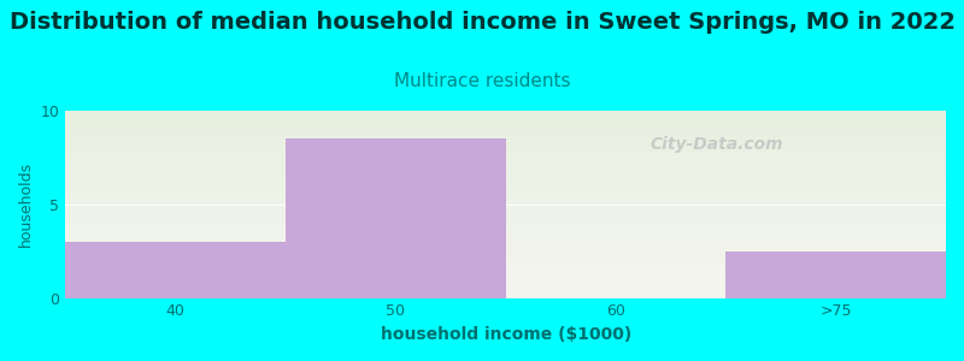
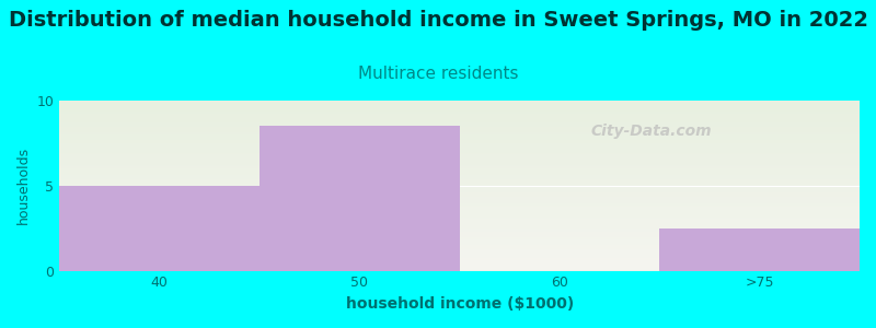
40: 3.0 -> 5.0
